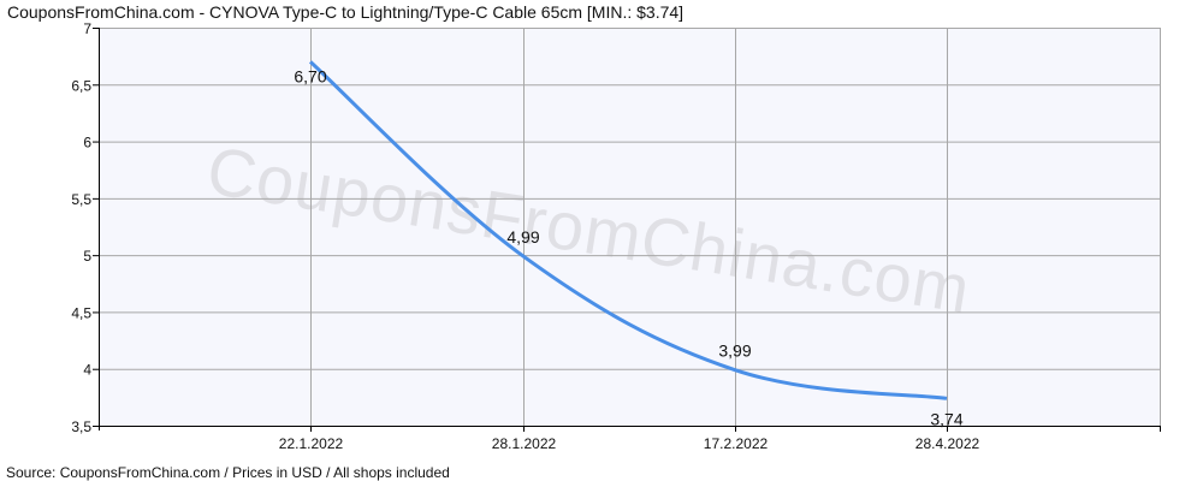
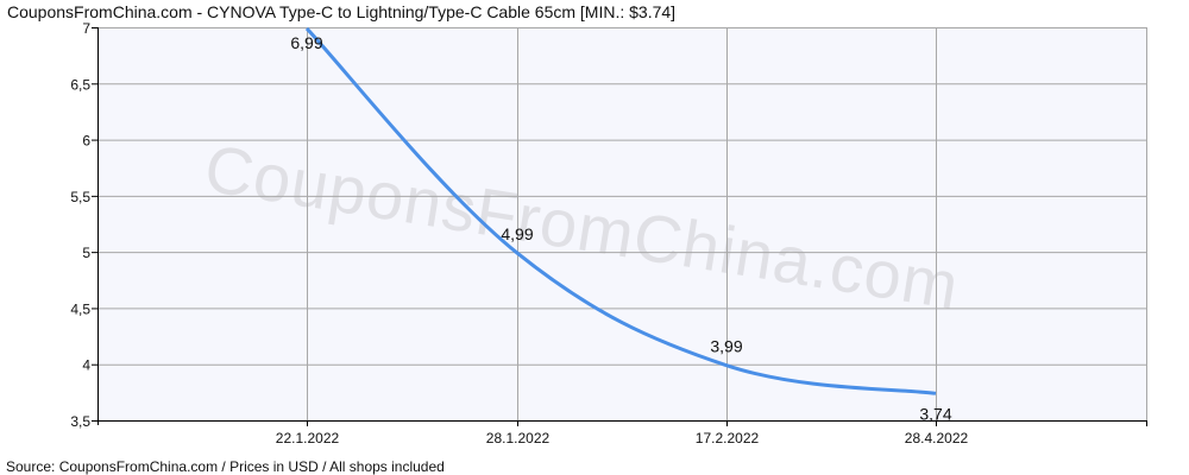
22.1.2022: 6,70 -> 6,99
